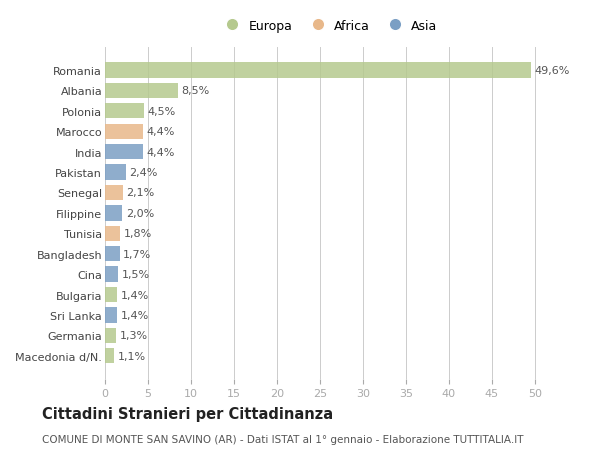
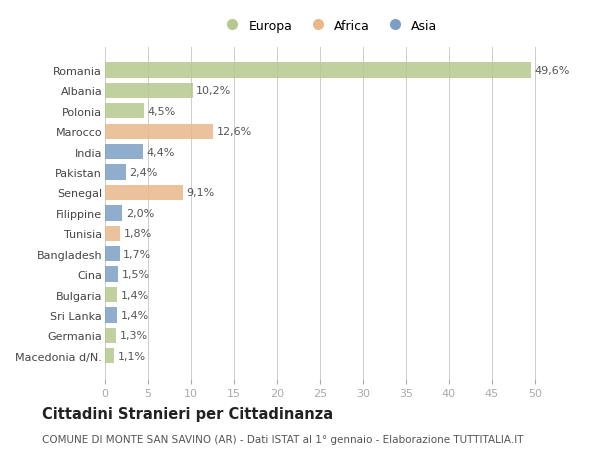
Albania: 8,5% -> 10,2%
Marocco: 4,4% -> 12,6%
Senegal: 2,1% -> 9,1%
